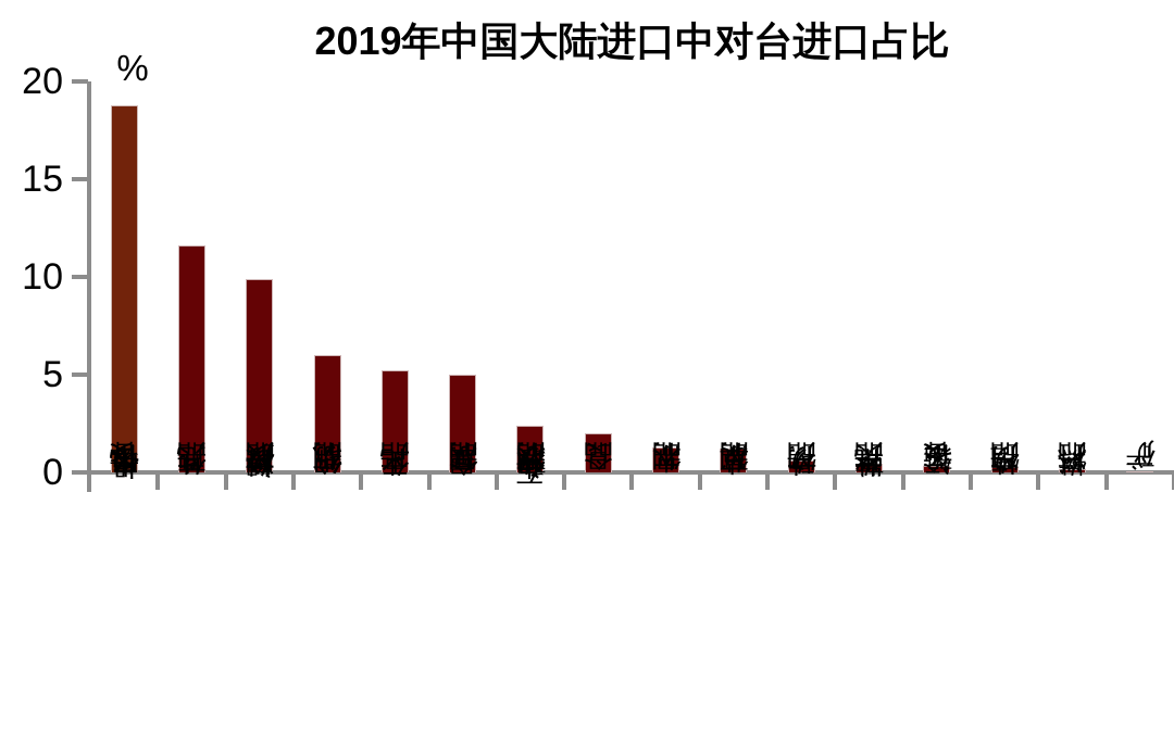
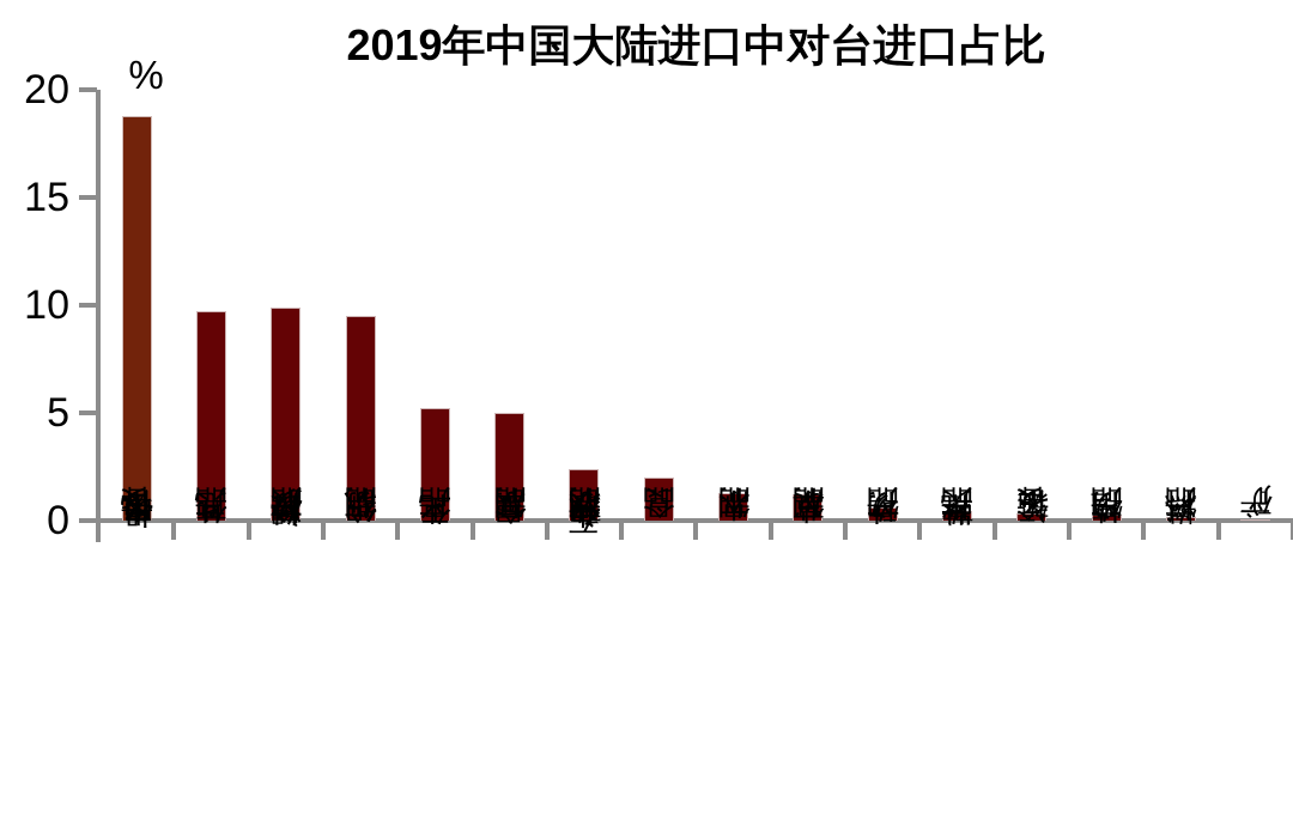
其他产品: 11.6 -> 9.7
纺织制品: 6.0 -> 9.5
